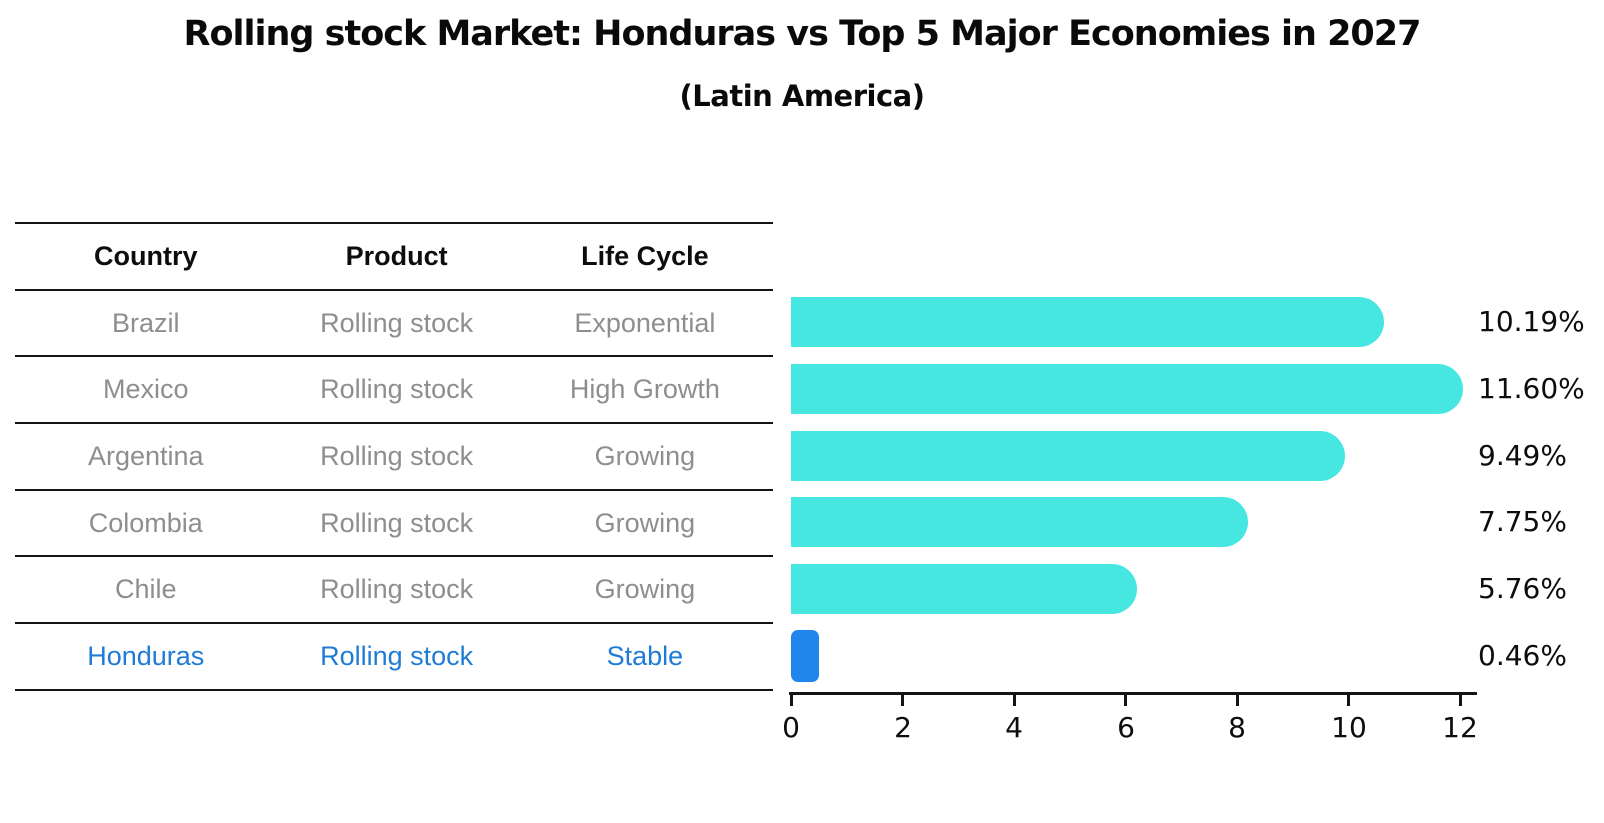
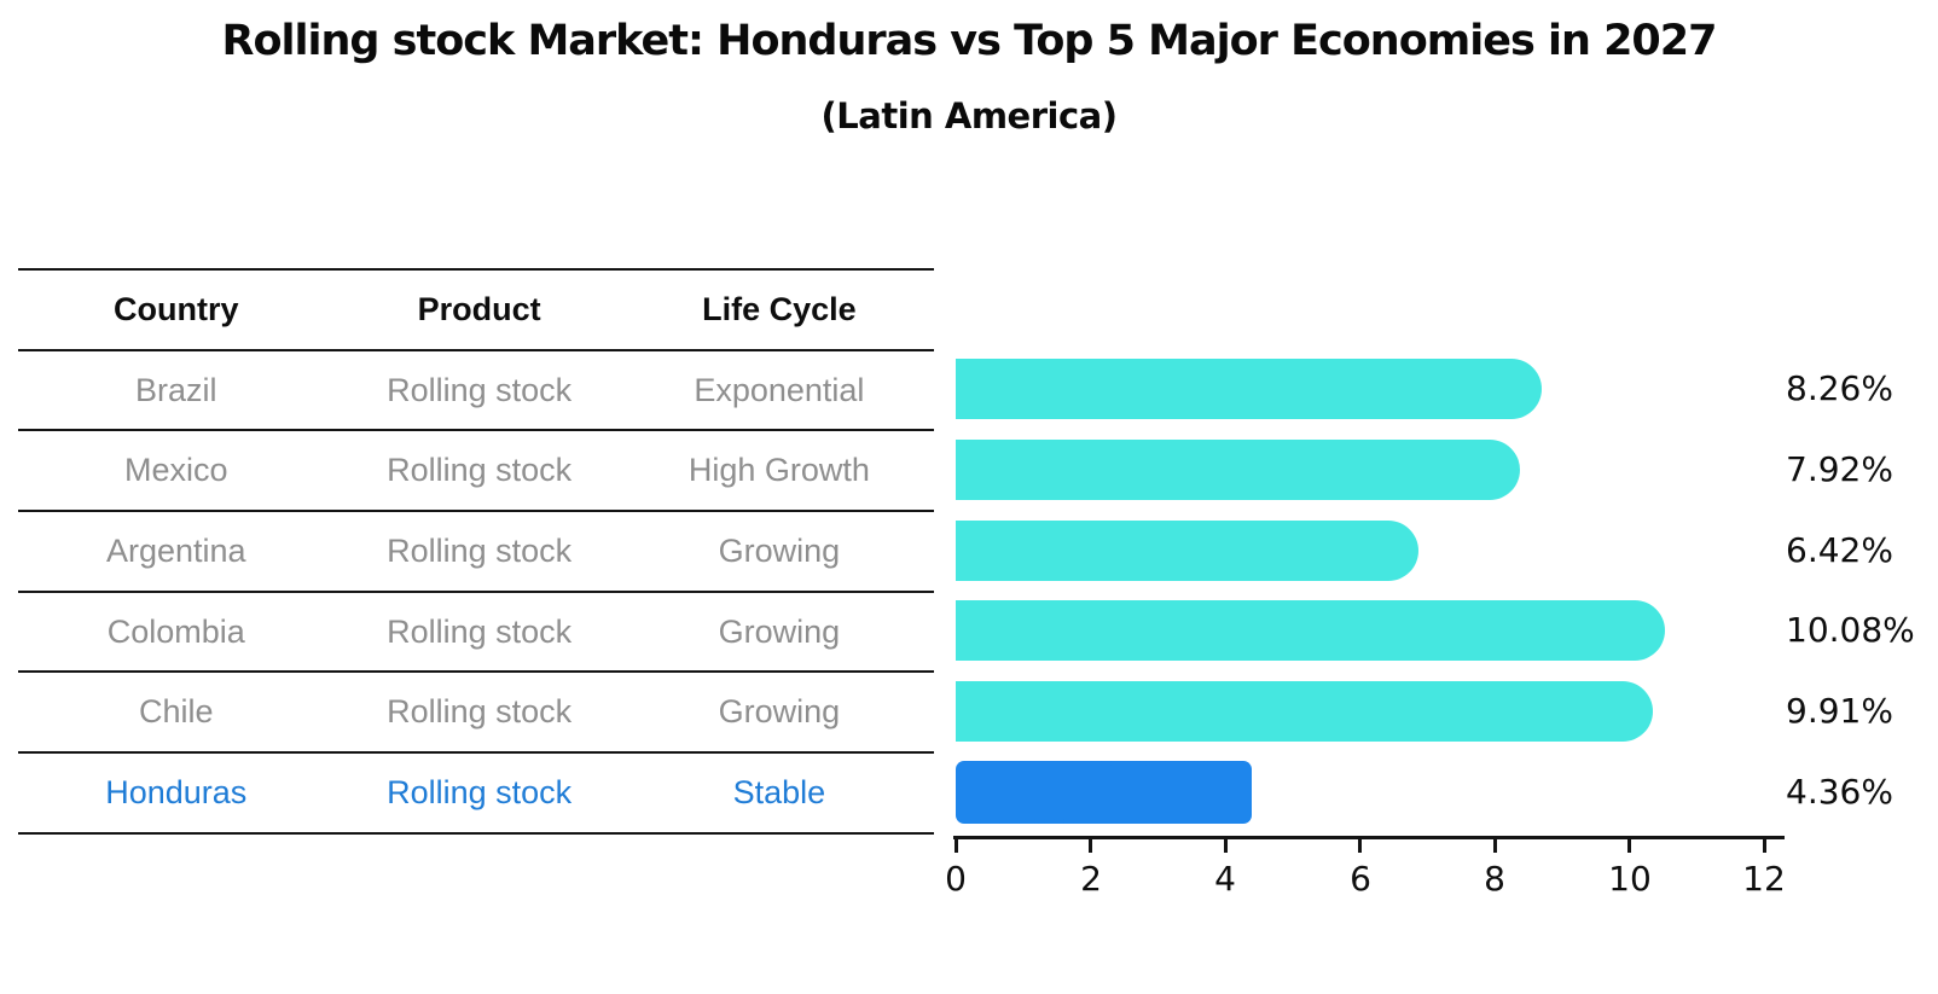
Brazil: 10.19% -> 8.26%
Mexico: 11.60% -> 7.92%
Argentina: 9.49% -> 6.42%
Colombia: 7.75% -> 10.08%
Chile: 5.76% -> 9.91%
Honduras: 0.46% -> 4.36%
